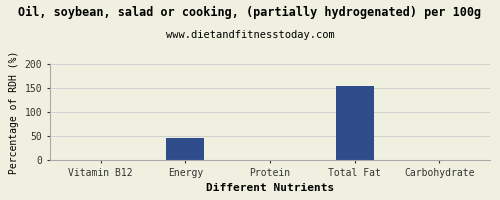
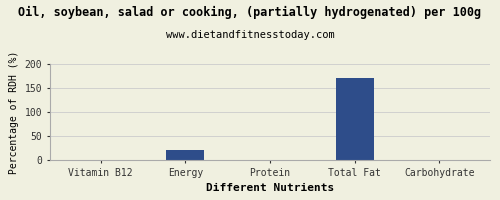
Energy: 45 -> 20
Total Fat: 155 -> 170
